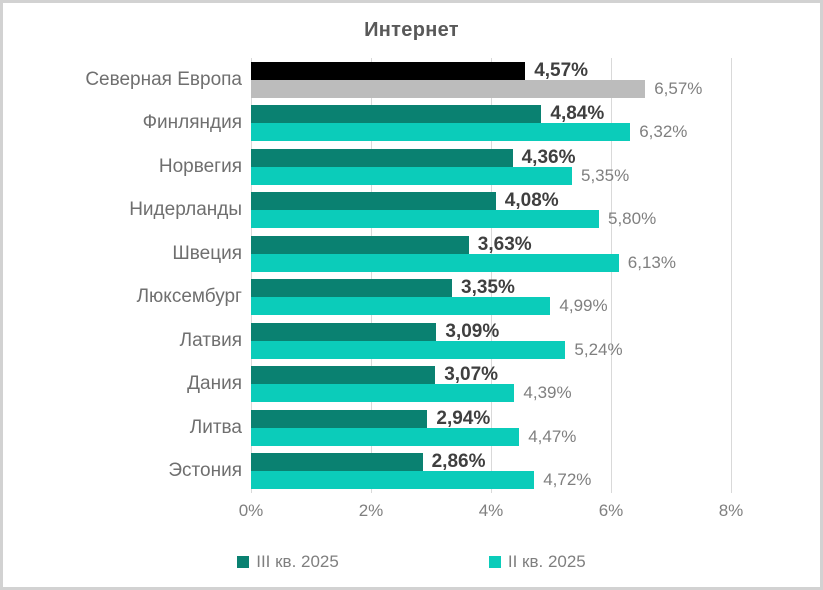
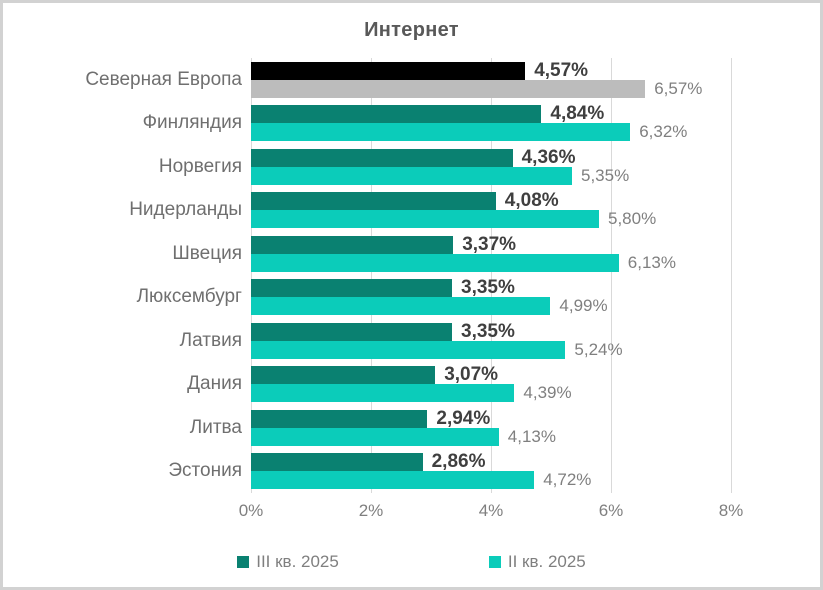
III кв. 2025/Швеция: 3,63% -> 3,37%
III кв. 2025/Латвия: 3,09% -> 3,35%
II кв. 2025/Литва: 4,47% -> 4,13%
